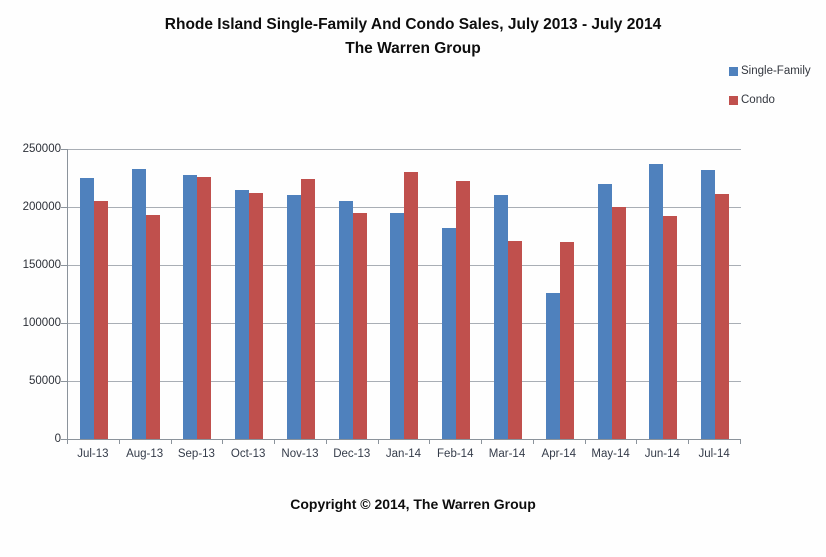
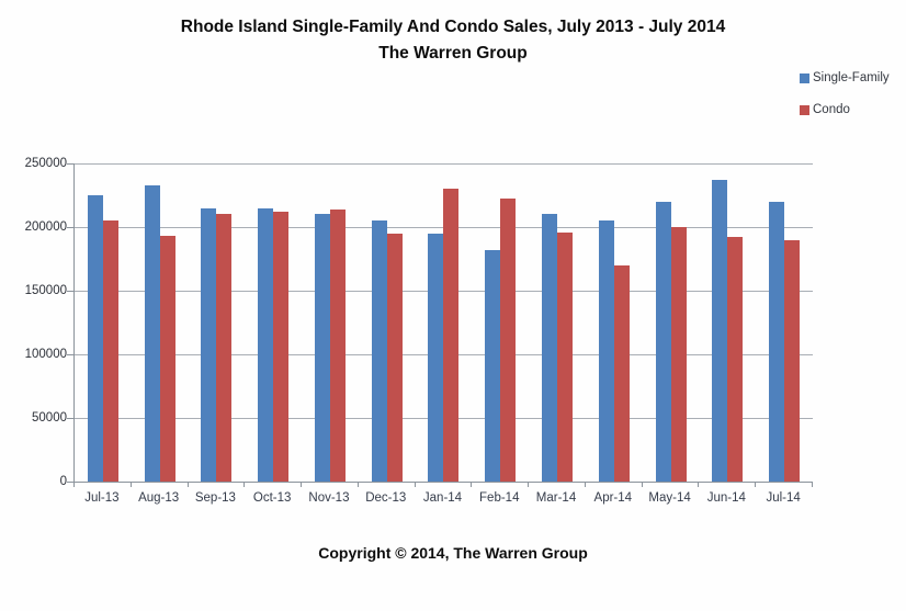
Single-Family/Sep-13: 228000 -> 215000
Condo/Sep-13: 226000 -> 210000
Condo/Nov-13: 224000 -> 214000
Condo/Mar-14: 171000 -> 196000
Single-Family/Apr-14: 126000 -> 205000
Single-Family/Jul-14: 232000 -> 220000
Condo/Jul-14: 211000 -> 190000
